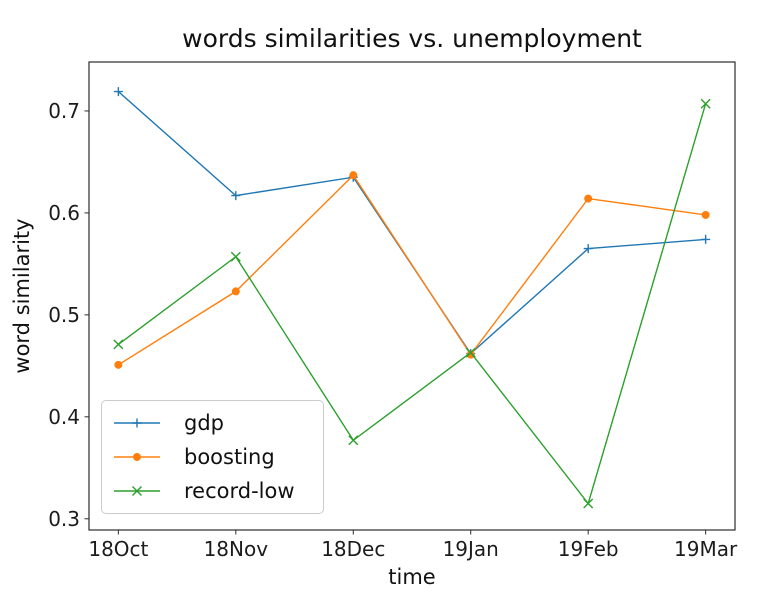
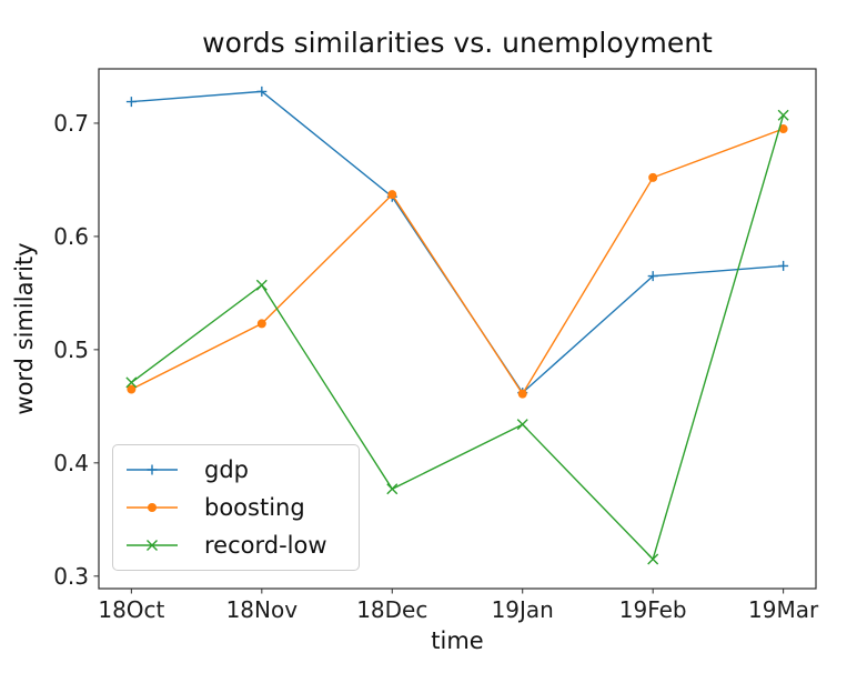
boosting/18Oct: 0.451 -> 0.465
gdp/18Nov: 0.617 -> 0.728
record-low/19Jan: 0.463 -> 0.434
boosting/19Feb: 0.614 -> 0.652
boosting/19Mar: 0.598 -> 0.695
